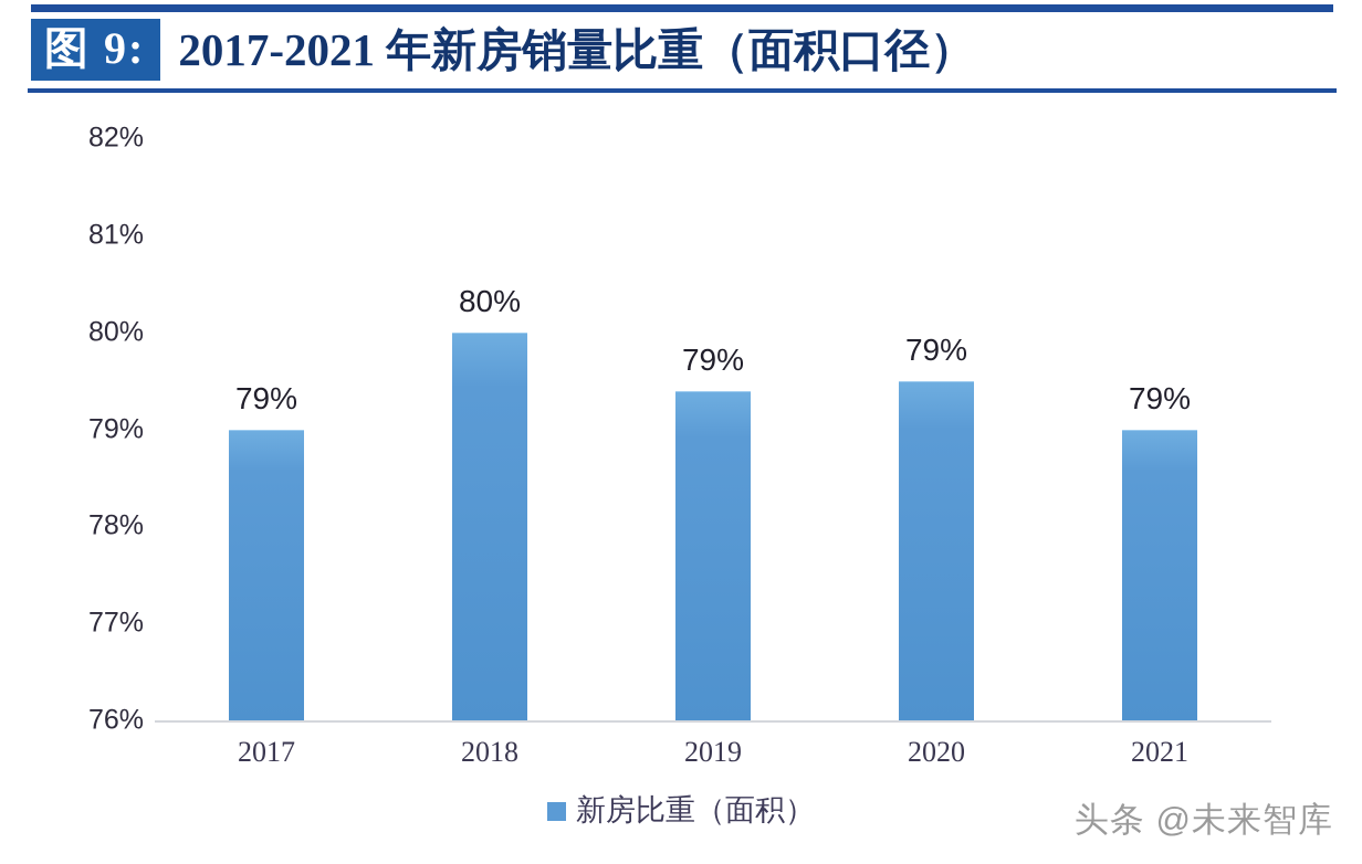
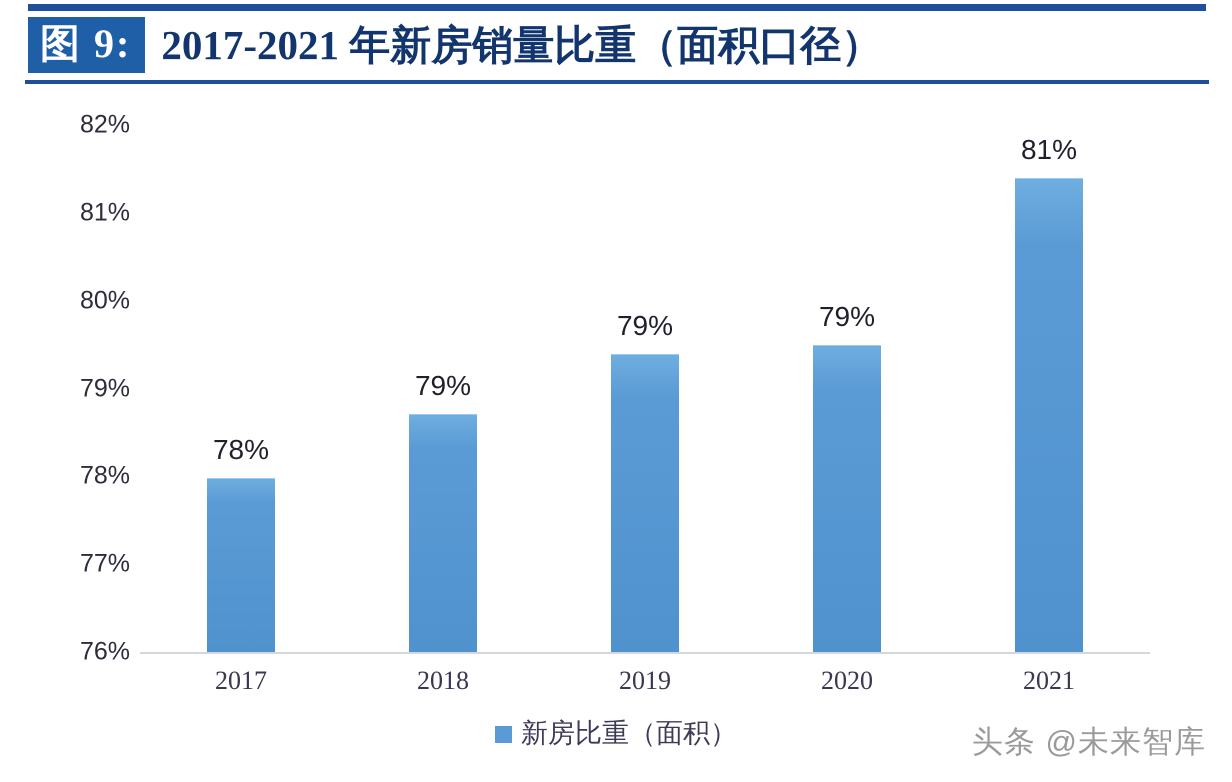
2017: 79% -> 78%
2018: 80% -> 79%
2021: 79% -> 81%
